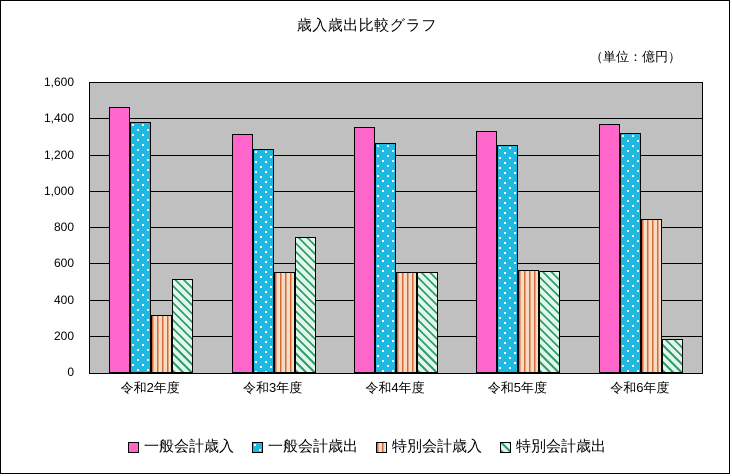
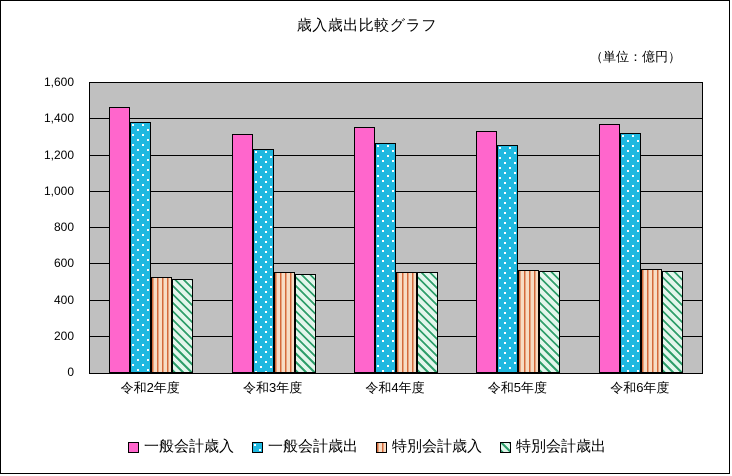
特別会計歳入/令和2年度: 320 -> 530
特別会計歳出/令和3年度: 750 -> 540
特別会計歳入/令和6年度: 850 -> 580
特別会計歳出/令和6年度: 190 -> 560
